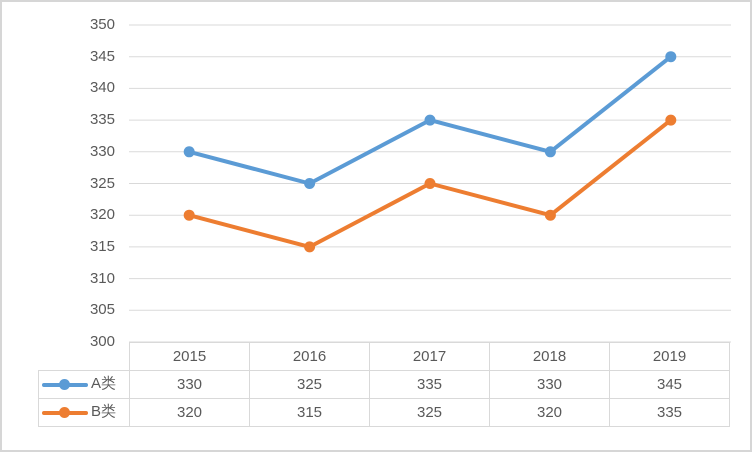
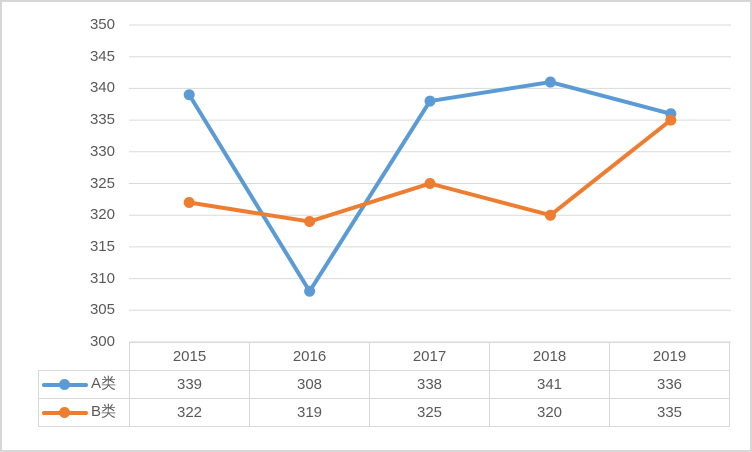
A类/2015: 330 -> 339
B类/2015: 320 -> 322
A类/2016: 325 -> 308
B类/2016: 315 -> 319
A类/2017: 335 -> 338
A类/2018: 330 -> 341
A类/2019: 345 -> 336
